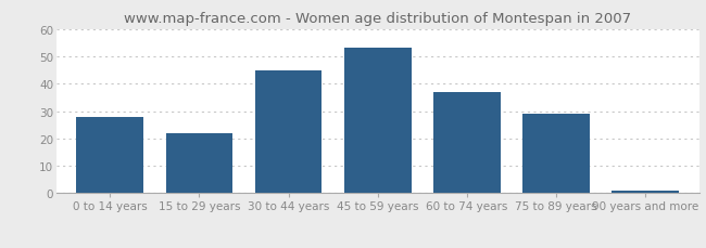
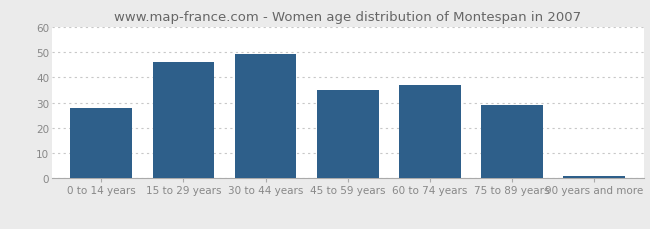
15 to 29 years: 22 -> 46
30 to 44 years: 45 -> 49
45 to 59 years: 53 -> 35
